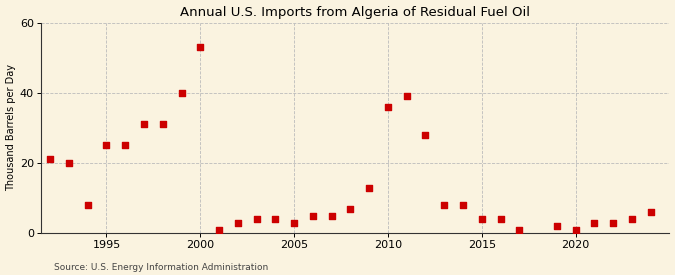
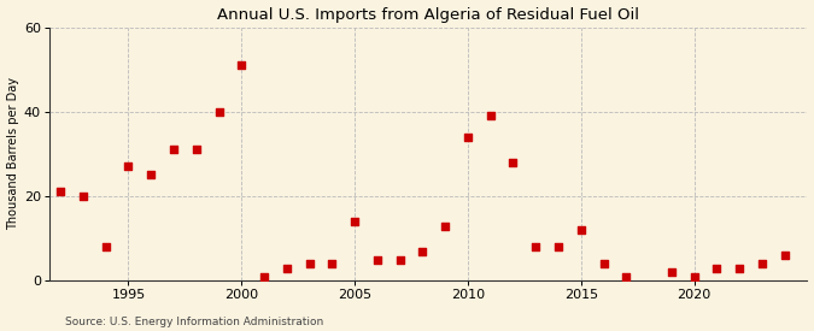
1995: 25 -> 27
2000: 53 -> 51
2005: 3 -> 14
2010: 36 -> 34
2015: 4 -> 12
